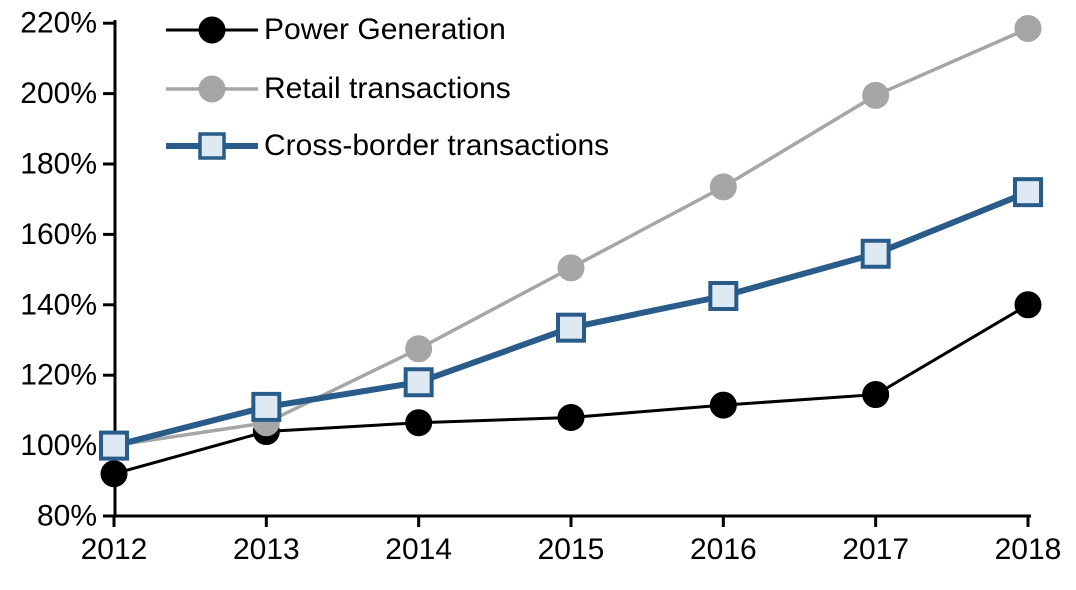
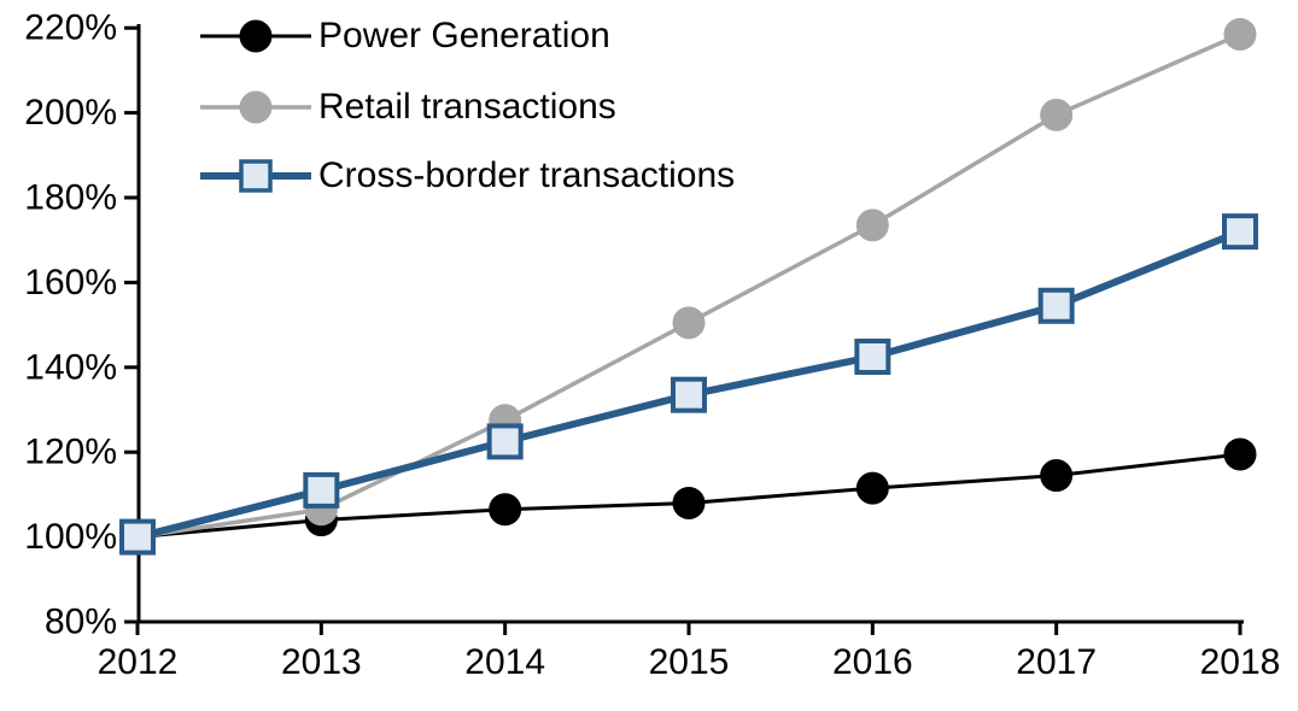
Power Generation/2012: 92% -> 100%
Cross-border transactions/2014: 118% -> 122%
Power Generation/2018: 140% -> 120%
